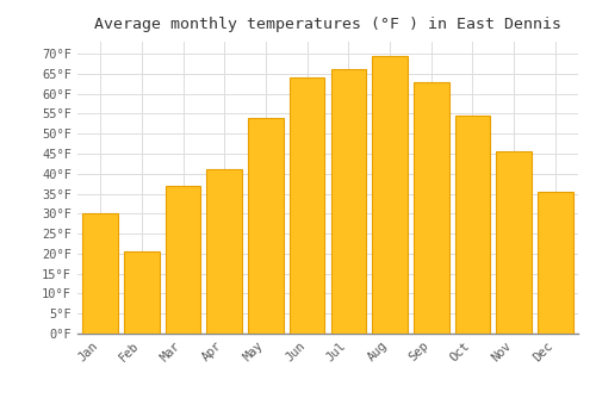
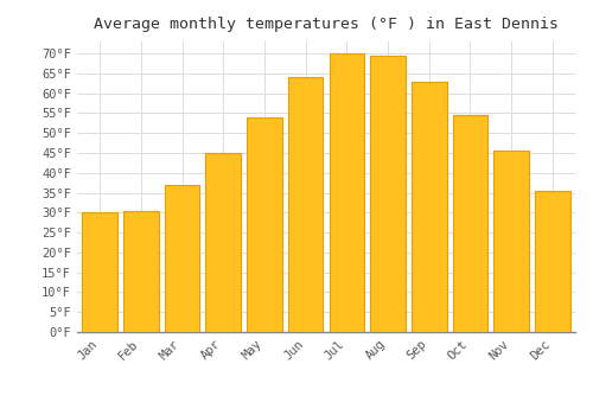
Feb: 20.5°F -> 30.5°F
Apr: 41.0°F -> 45.0°F
Jul: 66.0°F -> 70.0°F
